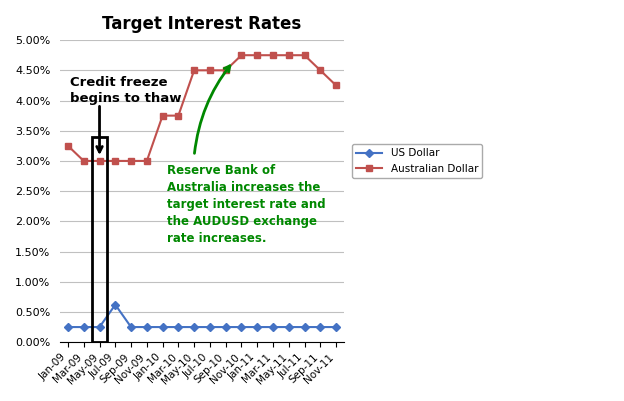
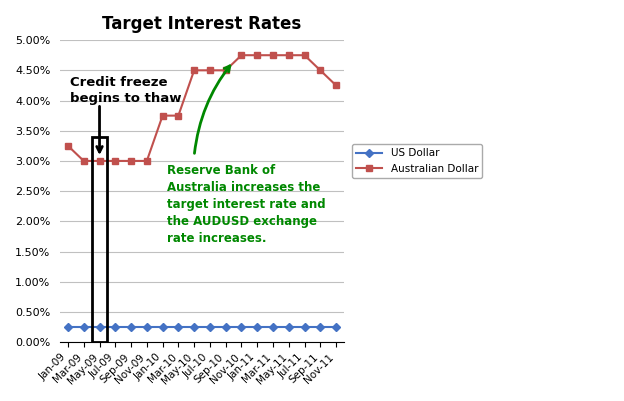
US Dollar/Jul-09: 0.62% -> 0.25%
